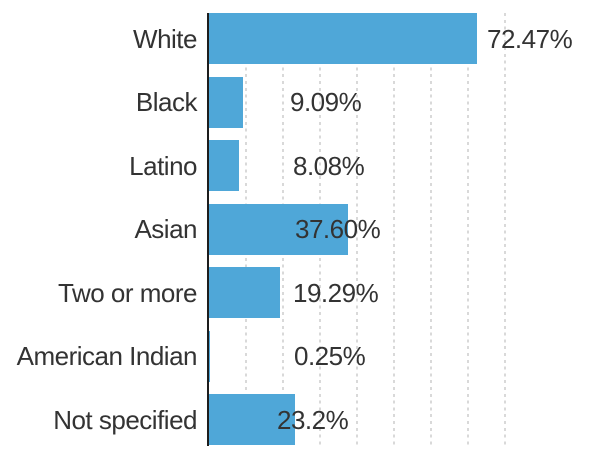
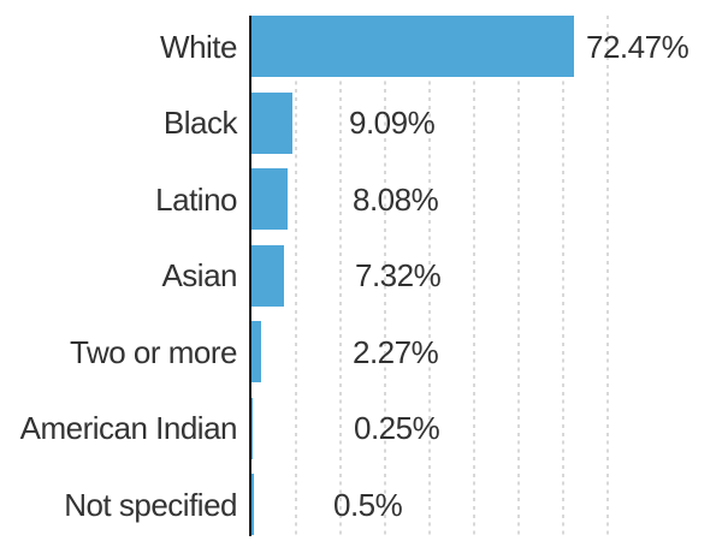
Asian: 37.60% -> 7.32%
Two or more: 19.29% -> 2.27%
Not specified: 23.2% -> 0.5%
